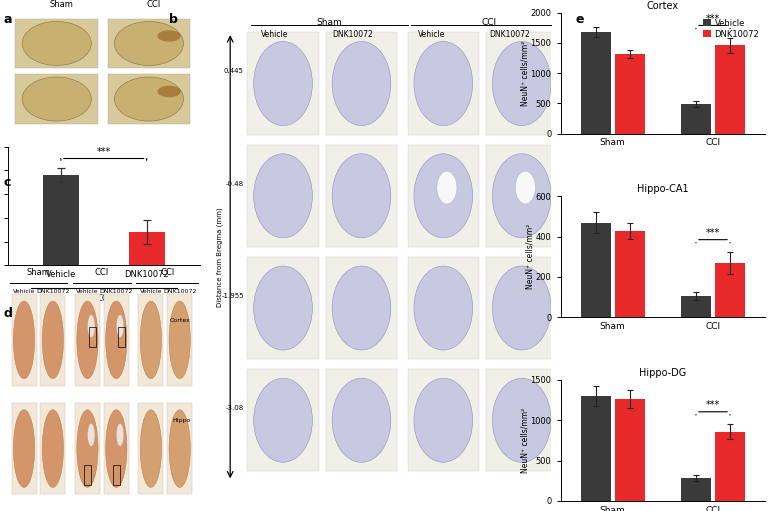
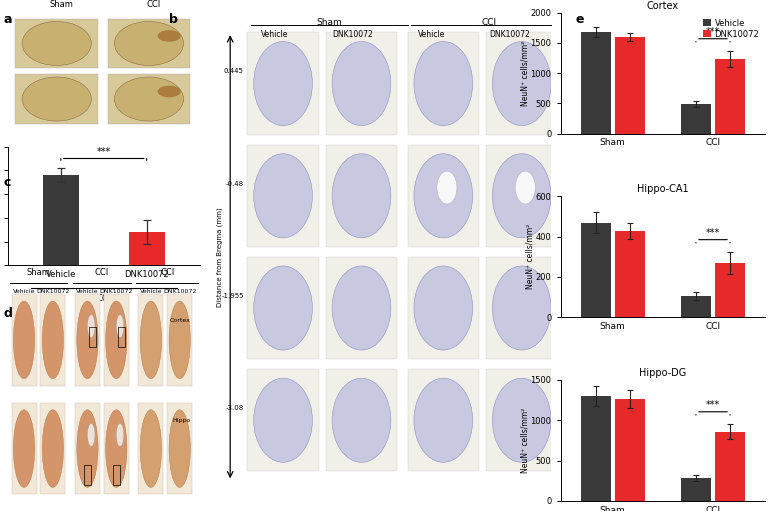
Cortex/DNK10072/Sham: 1320 -> 1600
Cortex/DNK10072/CCI: 1460 -> 1240
